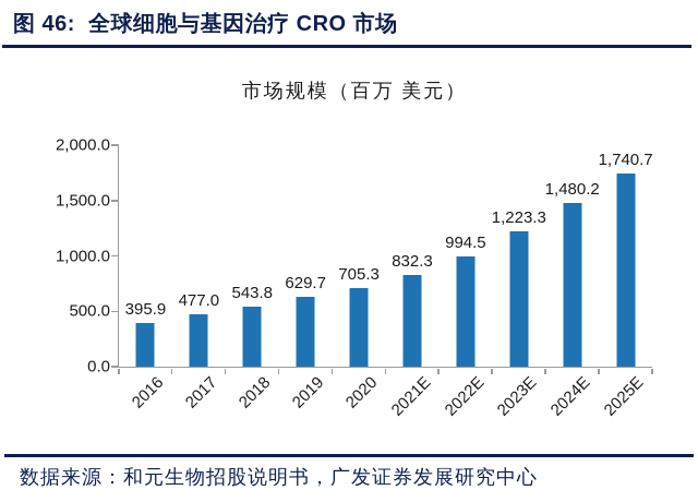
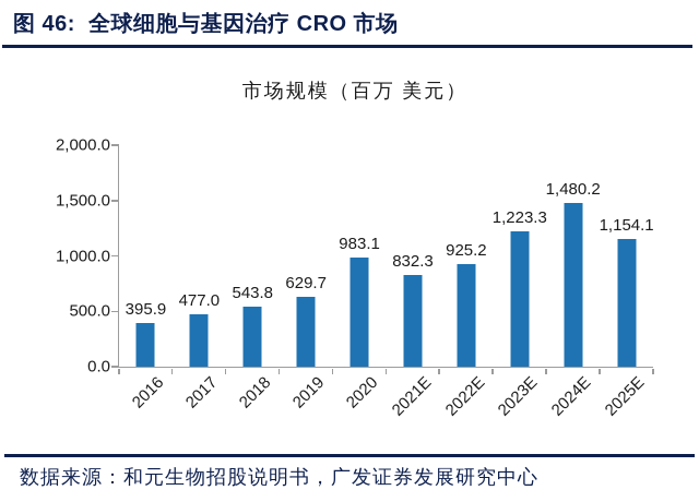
2020: 705.3 -> 983.1
2022E: 994.5 -> 925.2
2025E: 1,740.7 -> 1,154.1
